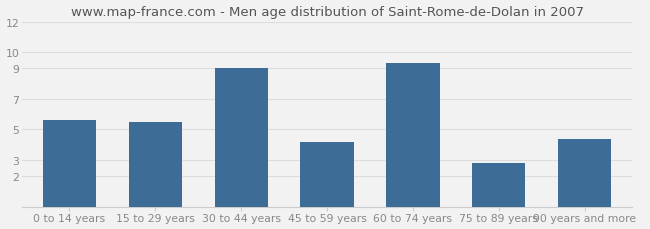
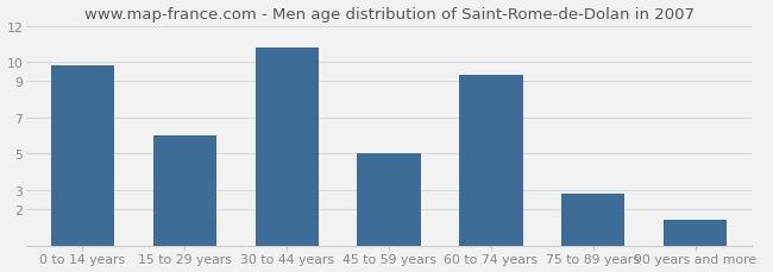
0 to 14 years: 5.6 -> 9.8
15 to 29 years: 5.5 -> 6.0
30 to 44 years: 9.0 -> 10.8
45 to 59 years: 4.2 -> 5.0
90 years and more: 4.4 -> 1.4
